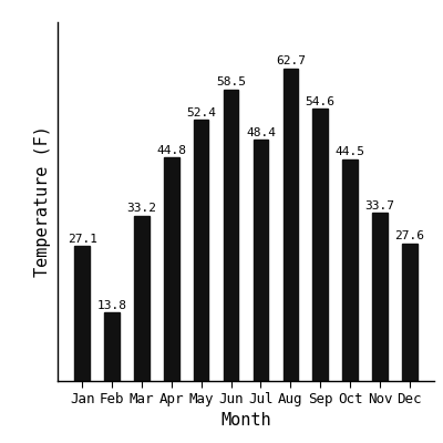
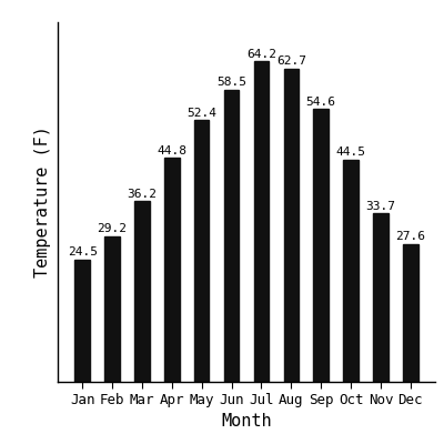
Jan: 27.1 -> 24.5
Feb: 13.8 -> 29.2
Mar: 33.2 -> 36.2
Jul: 48.4 -> 64.2
